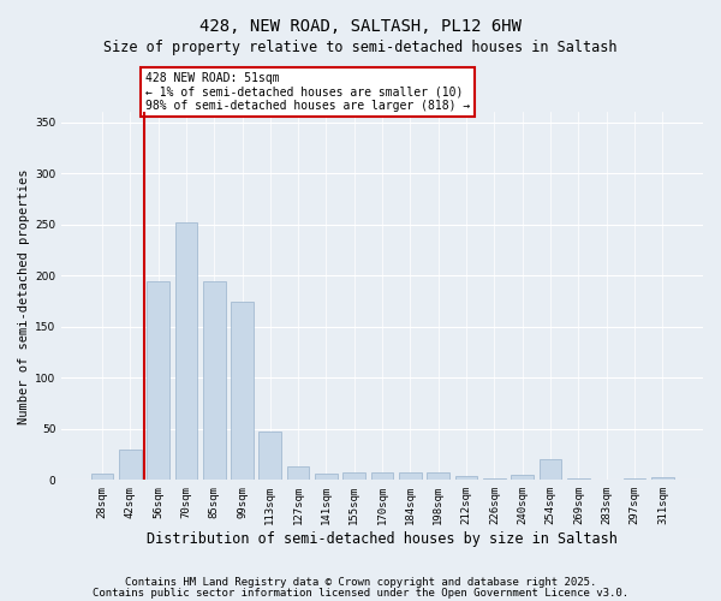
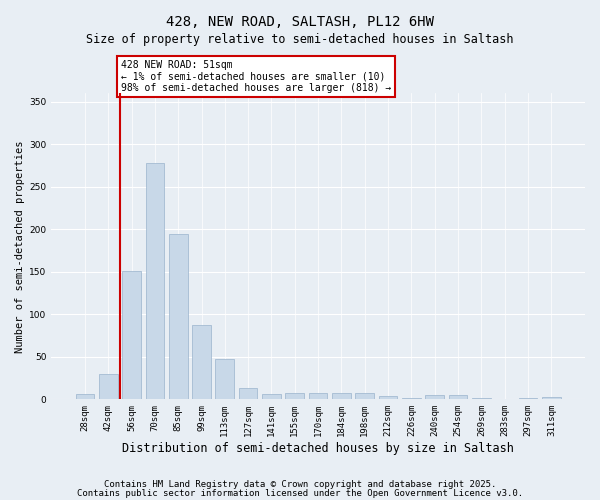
56sqm: 194 -> 151
70sqm: 252 -> 278
99sqm: 174 -> 88
254sqm: 20 -> 5
